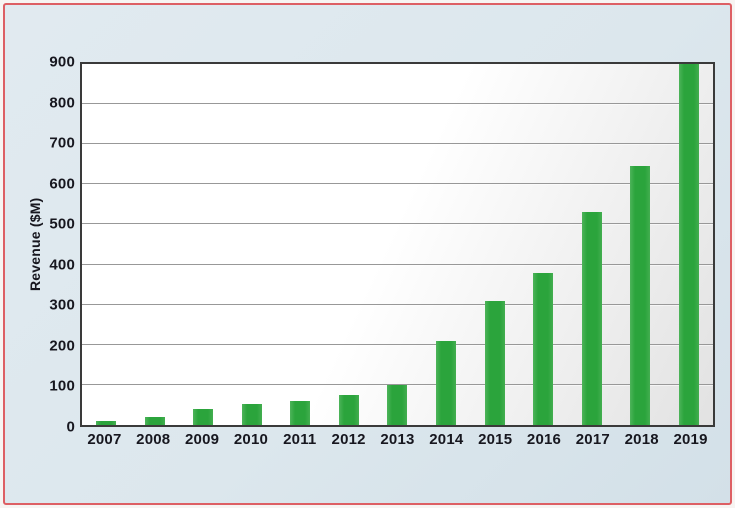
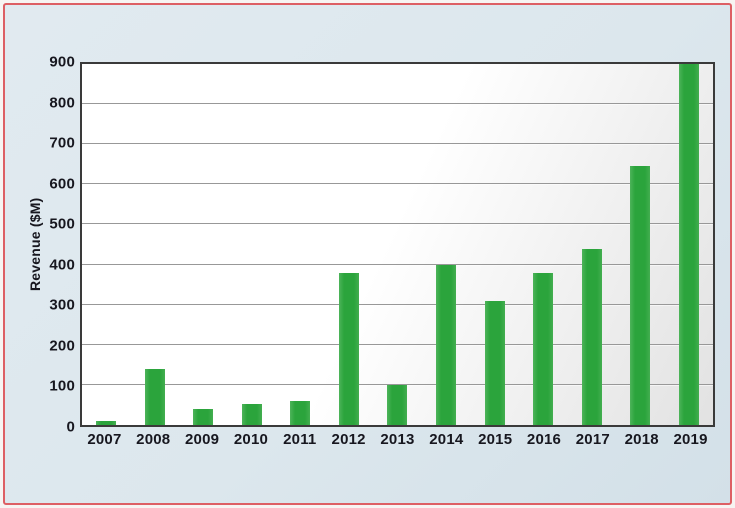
2008: 20 -> 140
2012: 80 -> 380
2014: 210 -> 400
2017: 530 -> 440
